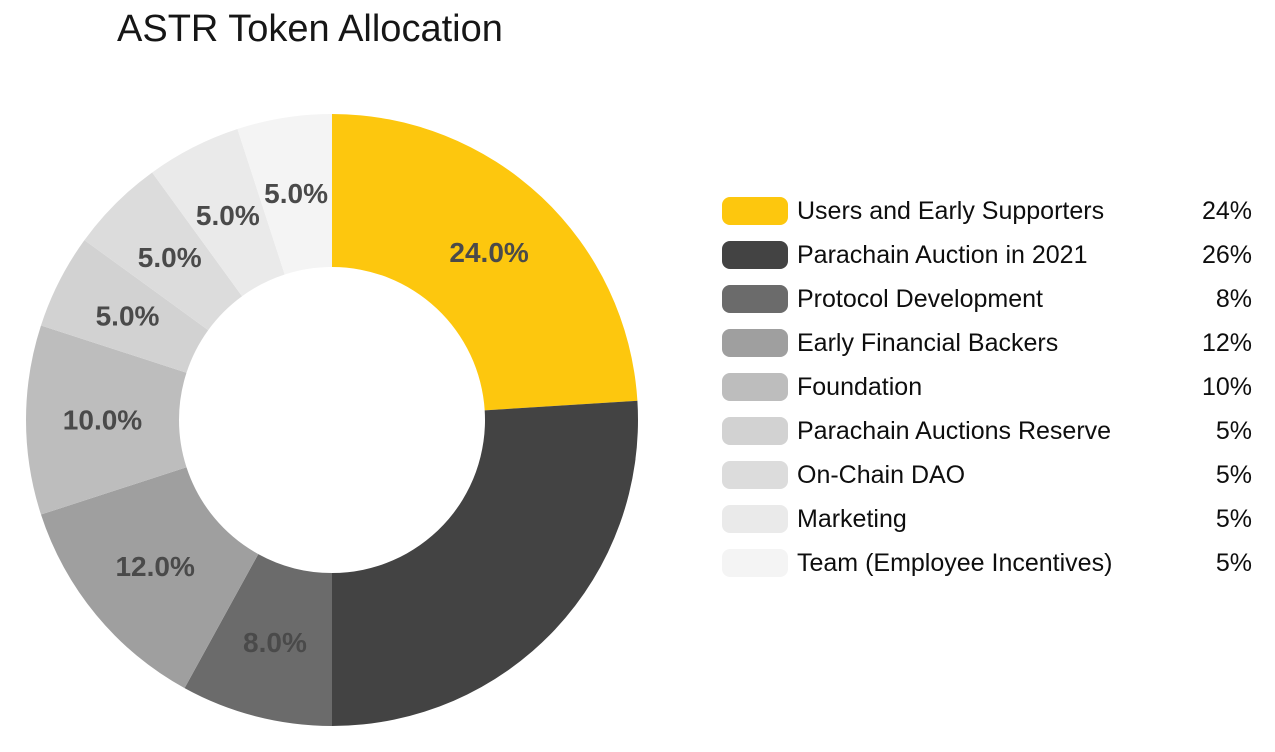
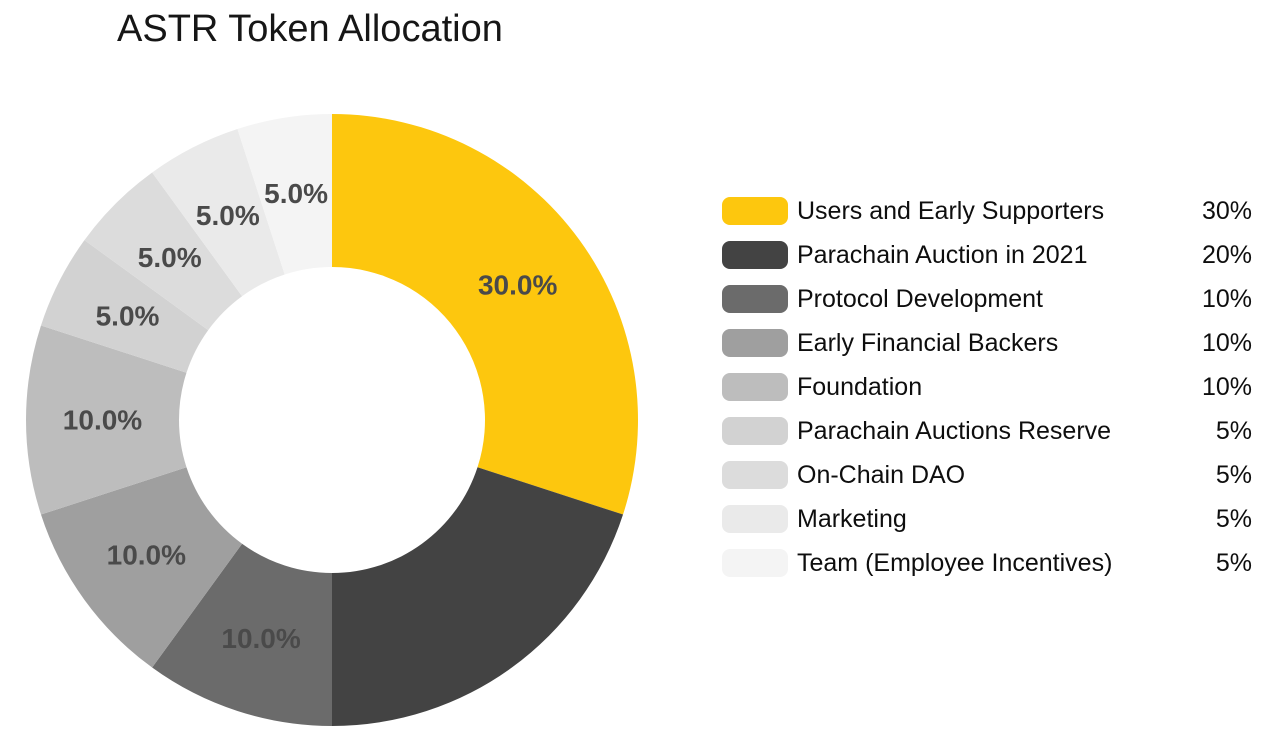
Users and Early Supporters: 24% -> 30%
Parachain Auction in 2021: 26% -> 20%
Protocol Development: 8% -> 10%
Early Financial Backers: 12% -> 10%
